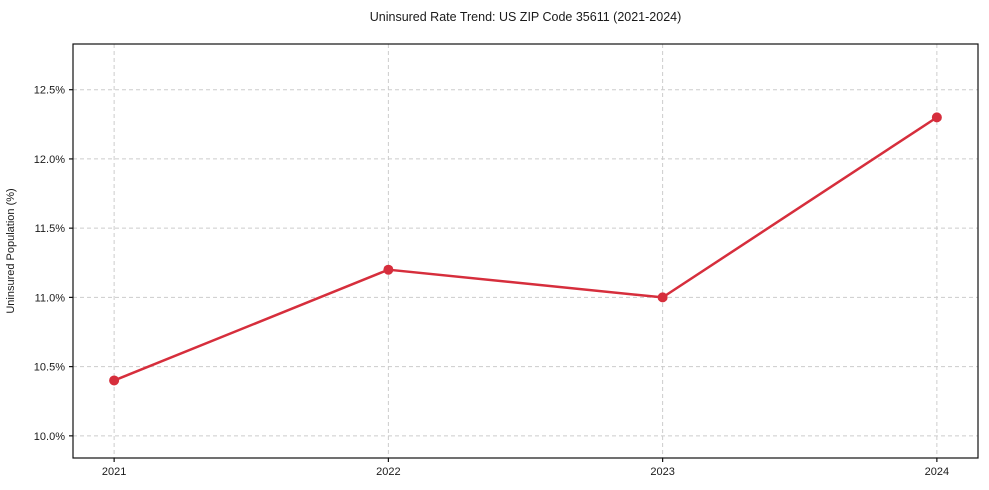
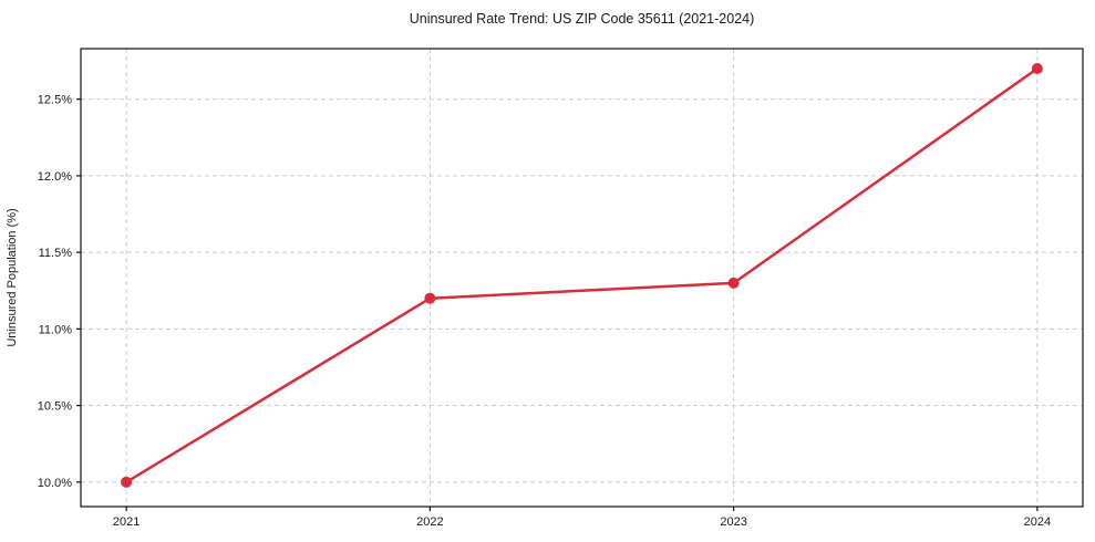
2021: 10.4% -> 10.0%
2023: 11.0% -> 11.3%
2024: 12.3% -> 12.7%
